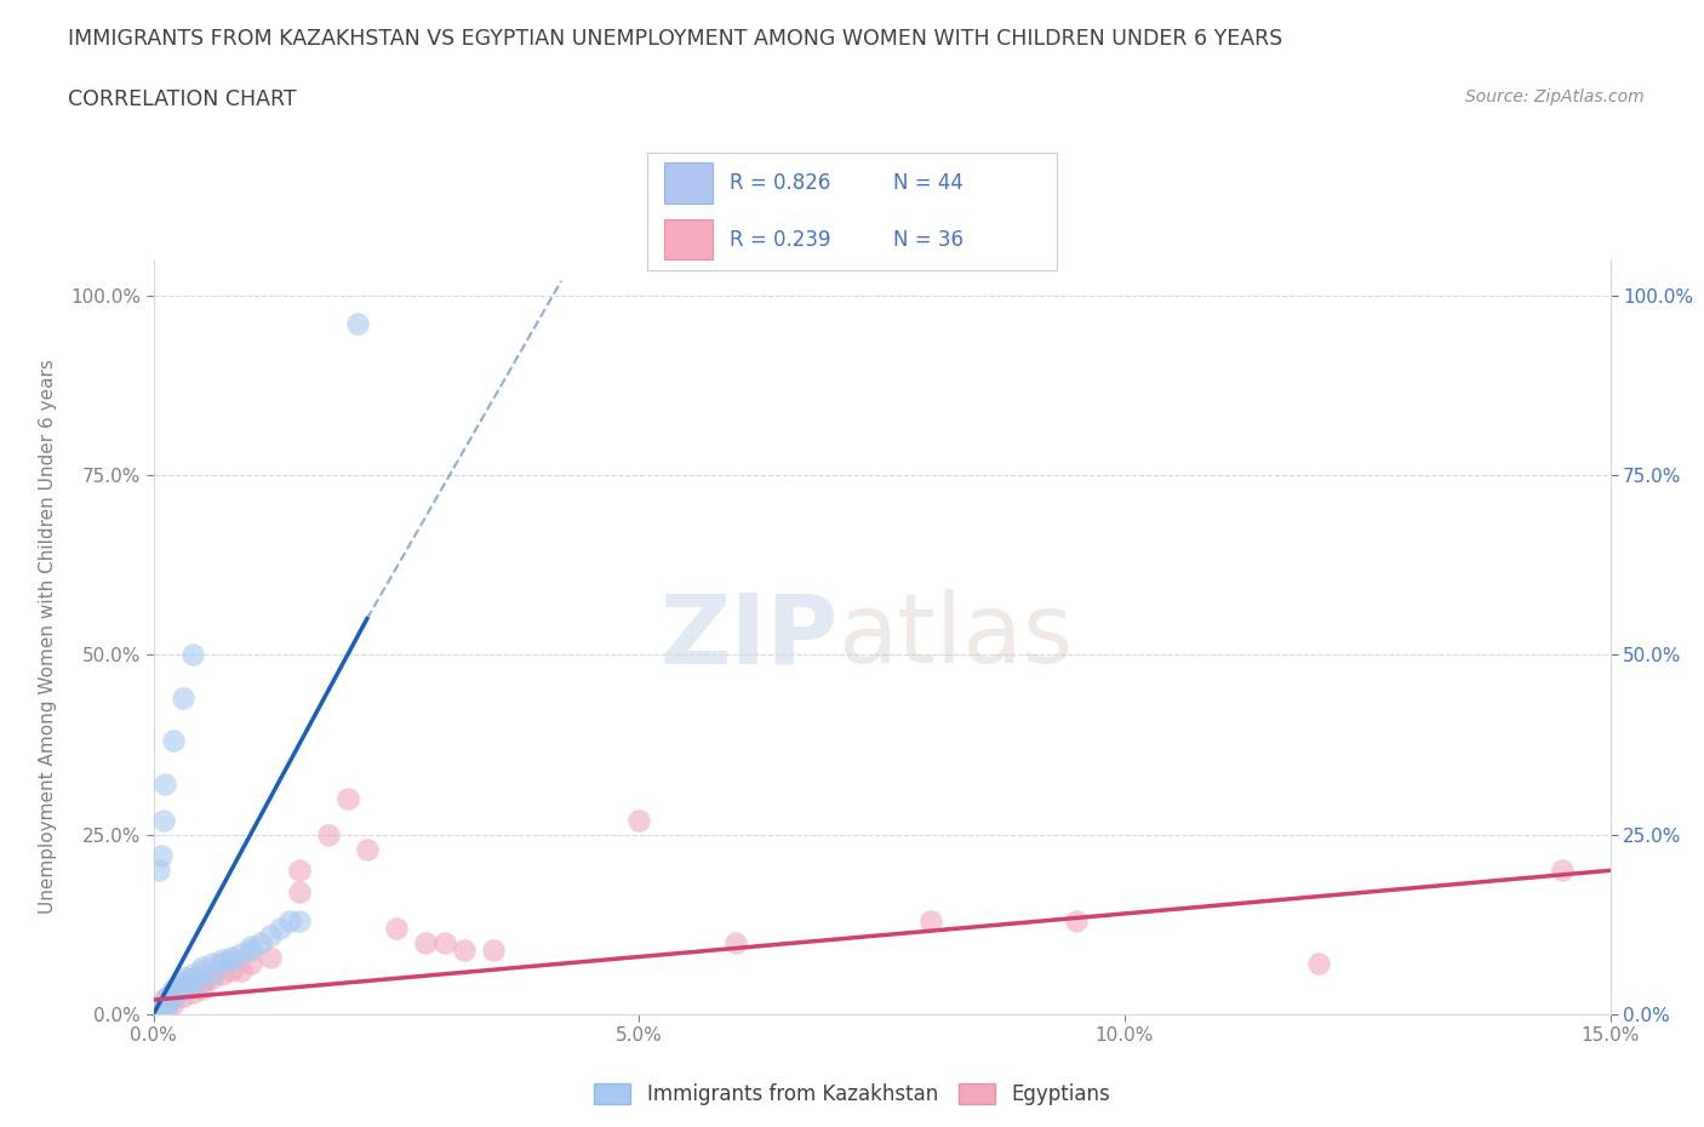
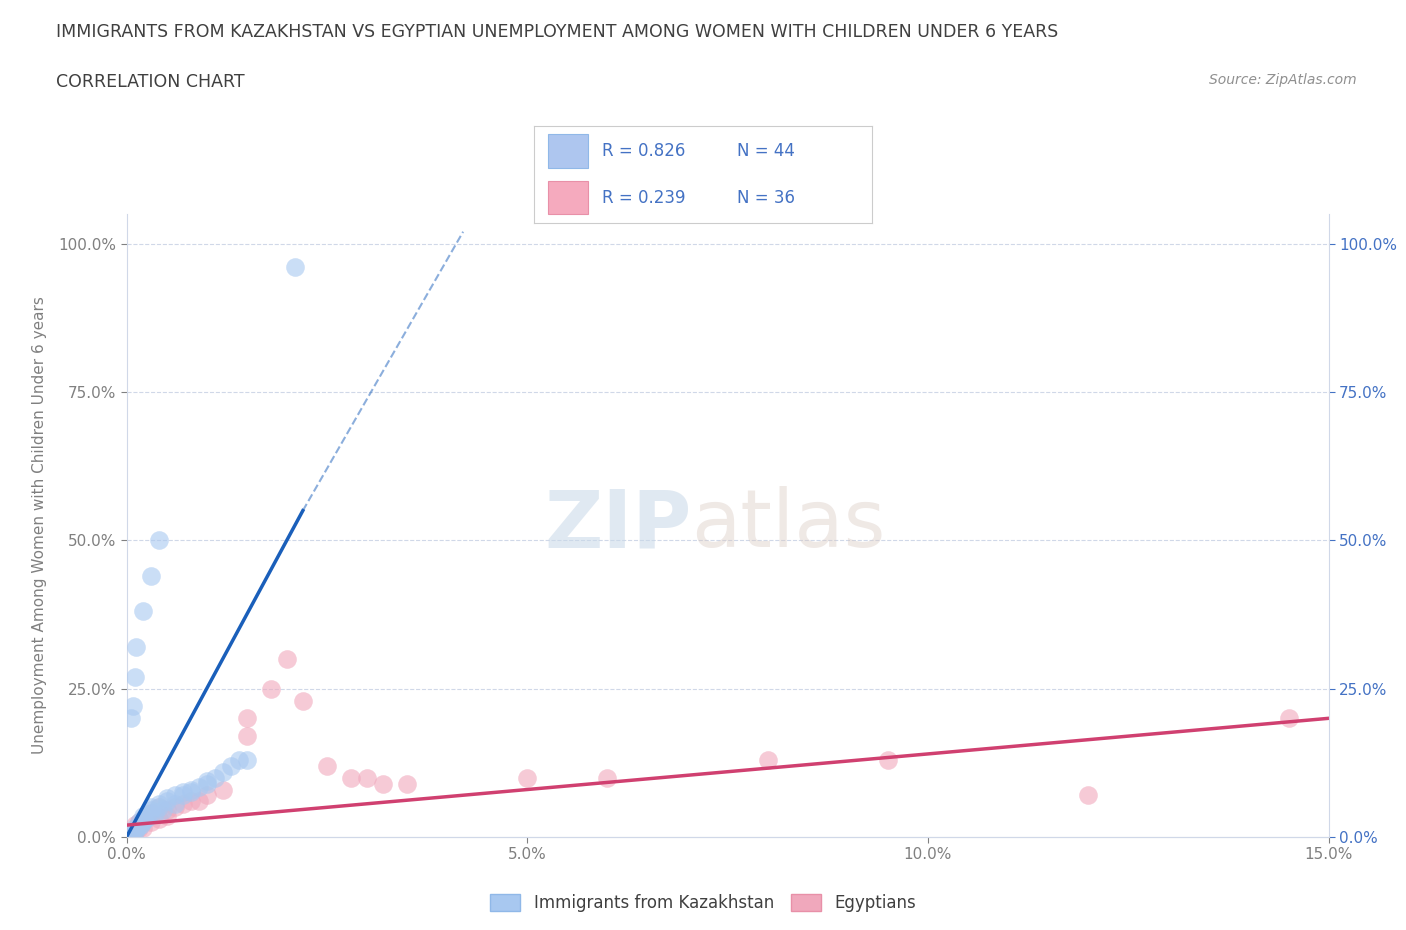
Egyptians/5.0%: 27.0% -> 10.0%
